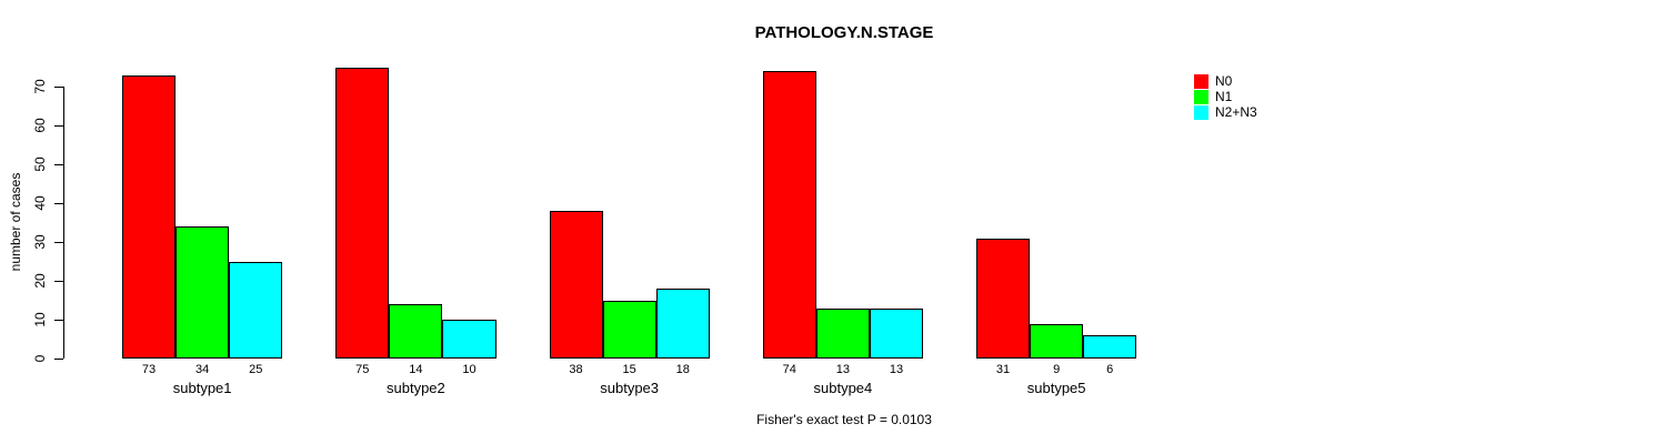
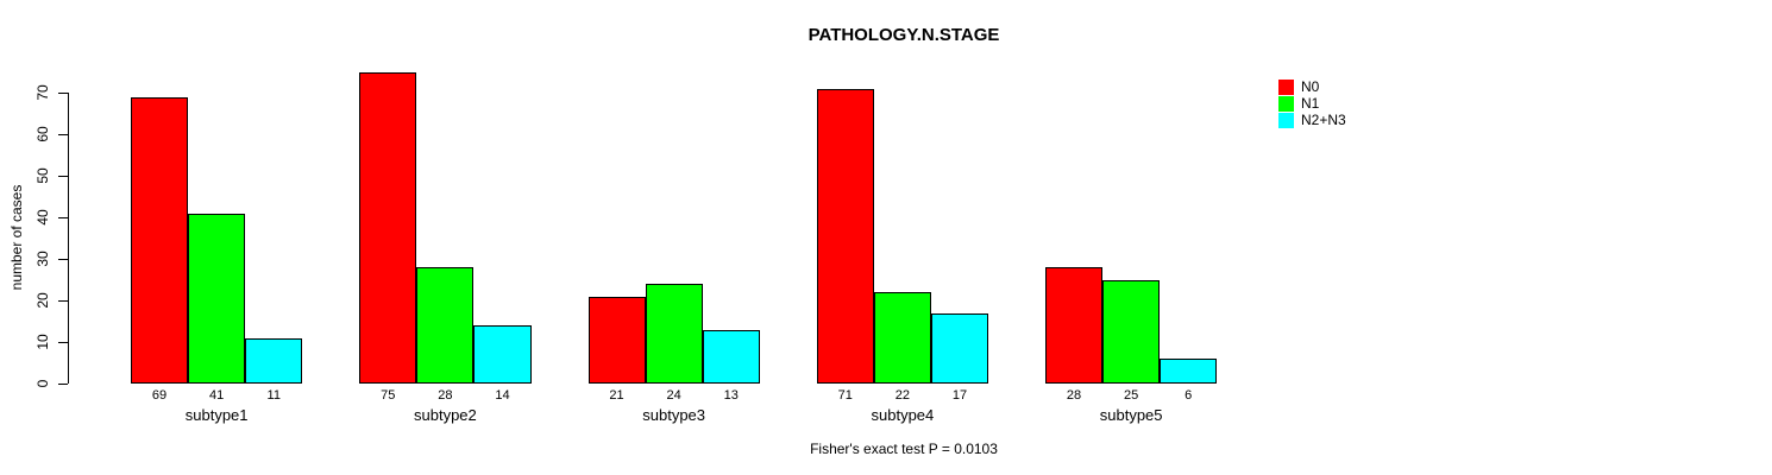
N0/subtype1: 73 -> 69
N1/subtype1: 34 -> 41
N2+N3/subtype1: 25 -> 11
N1/subtype2: 14 -> 28
N2+N3/subtype2: 10 -> 14
N0/subtype3: 38 -> 21
N1/subtype3: 15 -> 24
N2+N3/subtype3: 18 -> 13
N0/subtype4: 74 -> 71
N1/subtype4: 13 -> 22
N2+N3/subtype4: 13 -> 17
N0/subtype5: 31 -> 28
N1/subtype5: 9 -> 25
